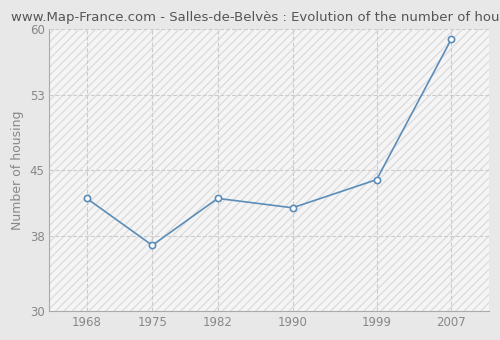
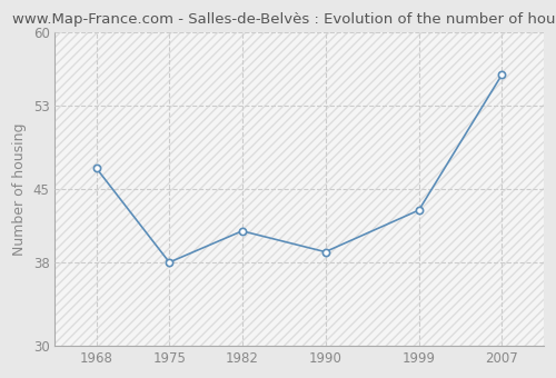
1968: 42 -> 47
1975: 37 -> 38
1982: 42 -> 41
1990: 41 -> 39
1999: 44 -> 43
2007: 59 -> 56
